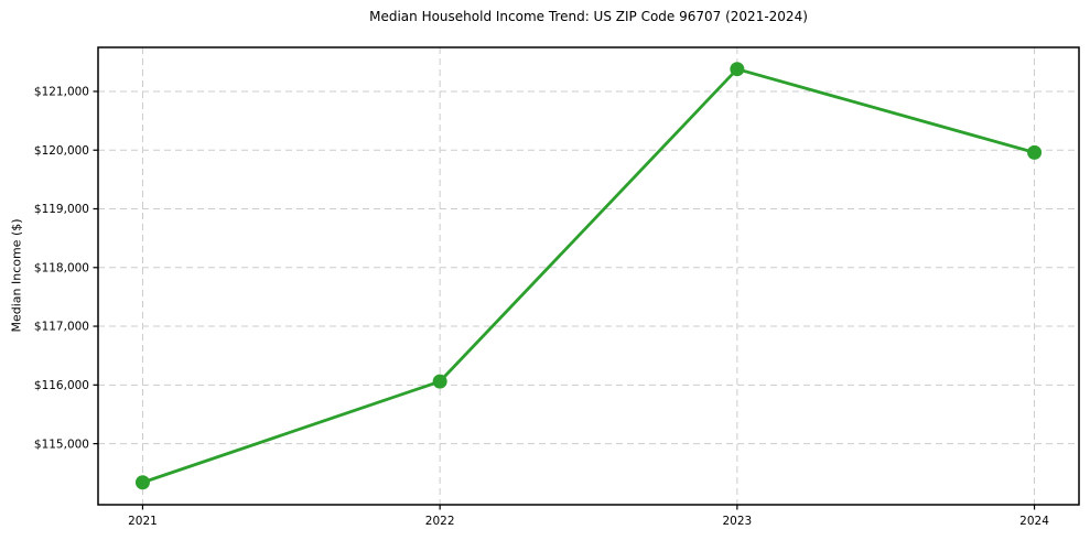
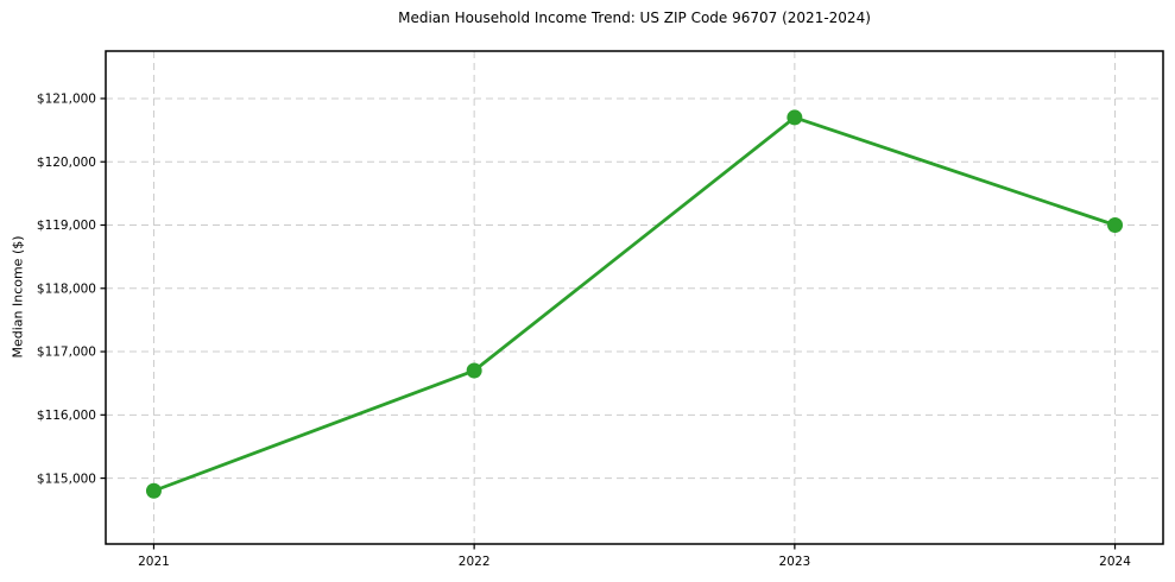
2021: $114300 -> $114800
2022: $116100 -> $116700
2023: $121400 -> $120700
2024: $120000 -> $119000
